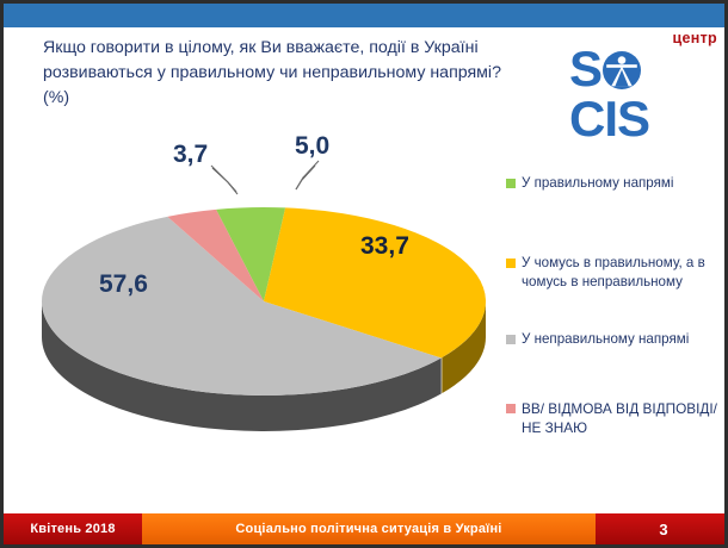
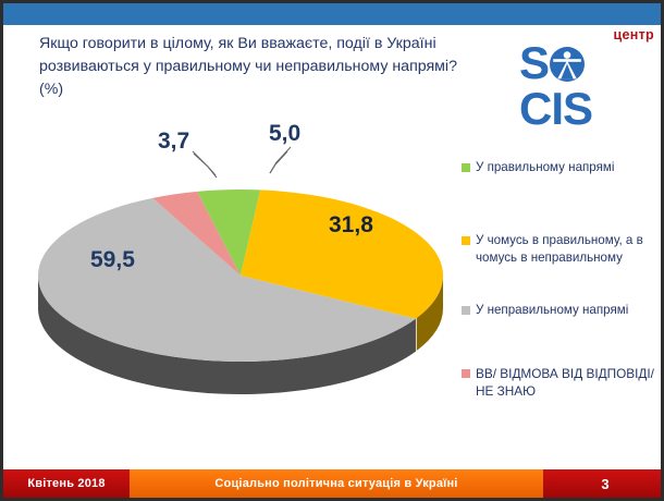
У чомусь в правильному, а в чомусь в неправильному: 33,7 -> 31,8
У неправильному напрямі: 57,6 -> 59,5
